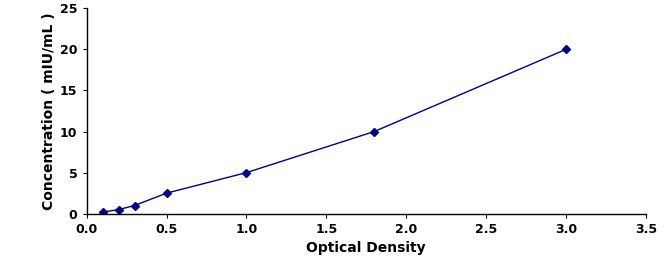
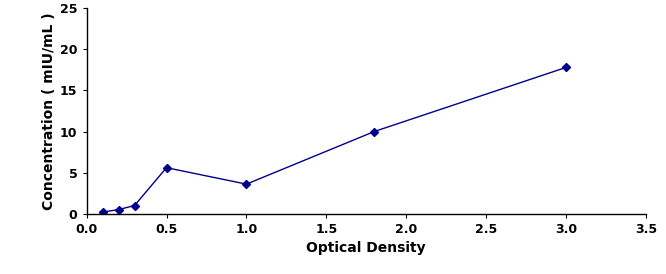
0.5: 2.5 -> 5.6
1.0: 5.0 -> 3.6
3.0: 20.0 -> 17.8
